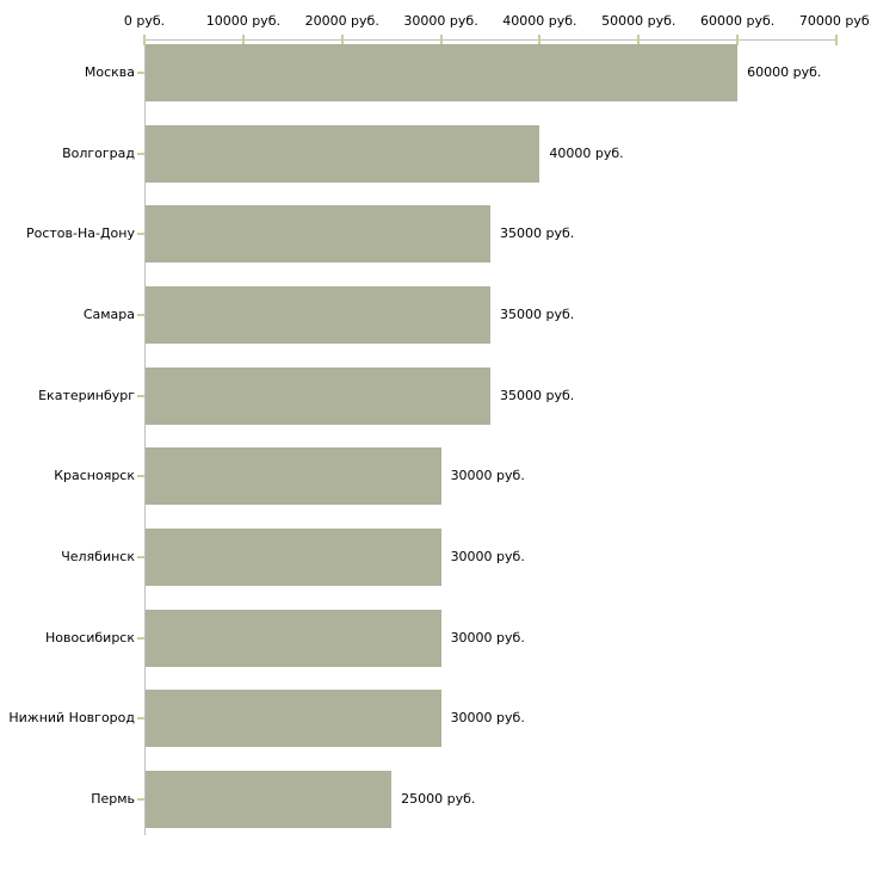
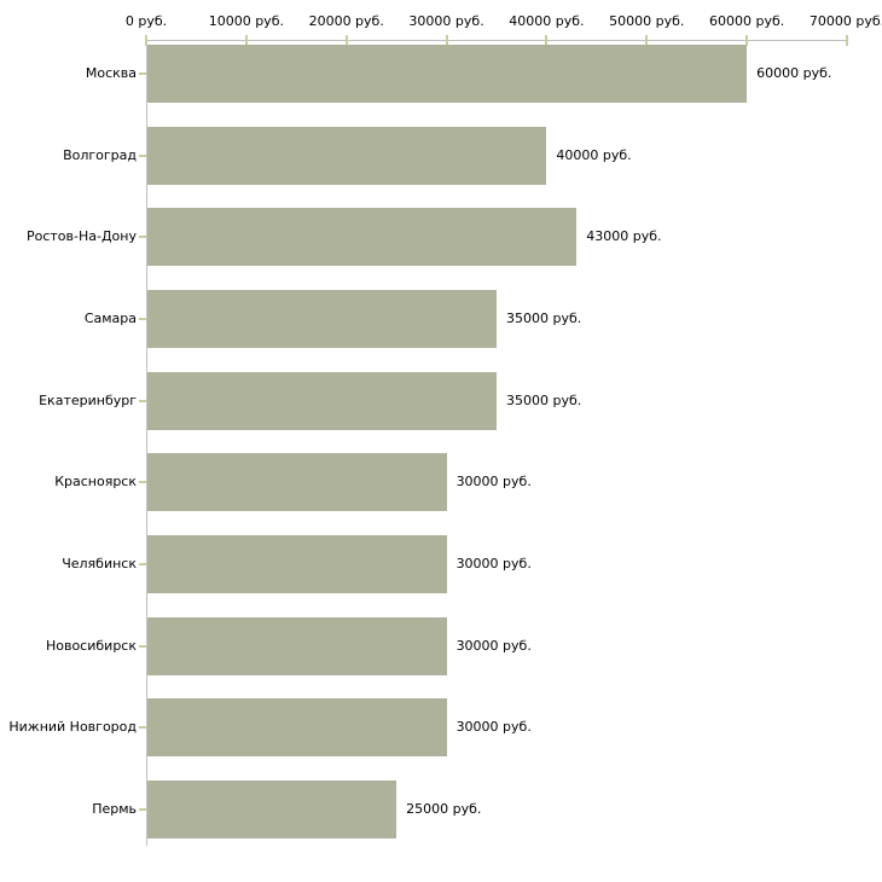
Ростов-На-Дону: 35000 -> 43000
